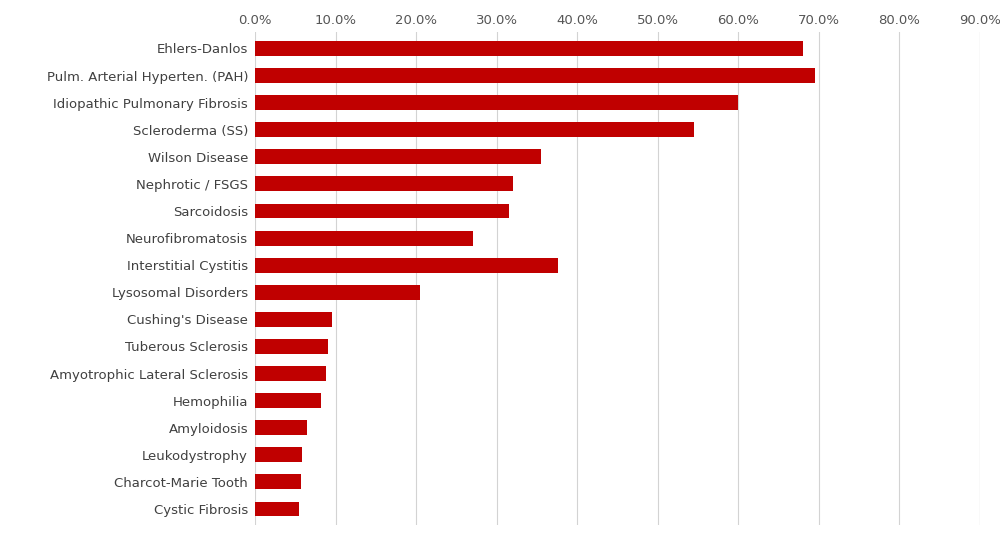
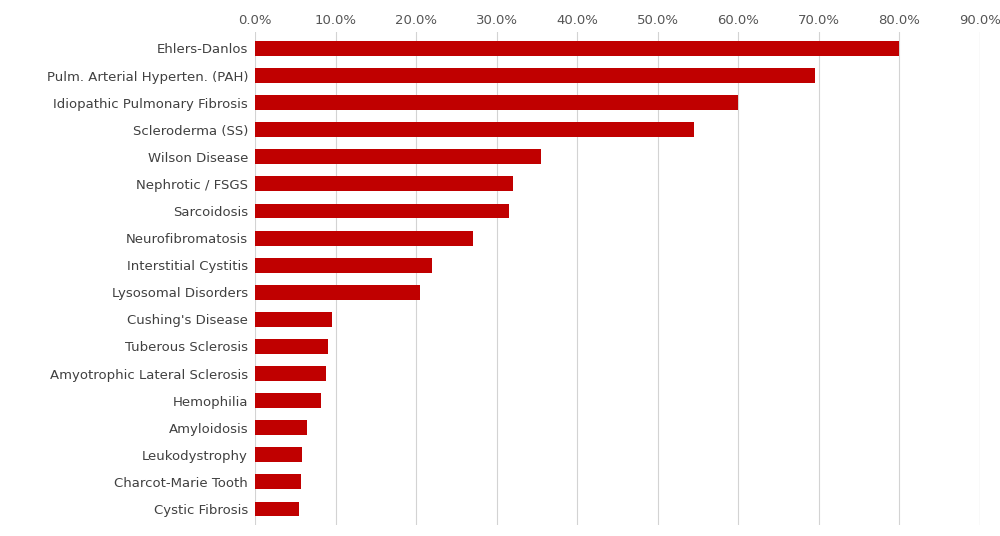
Ehlers-Danlos: 68.0% -> 80.0%
Interstitial Cystitis: 37.6% -> 22.0%
